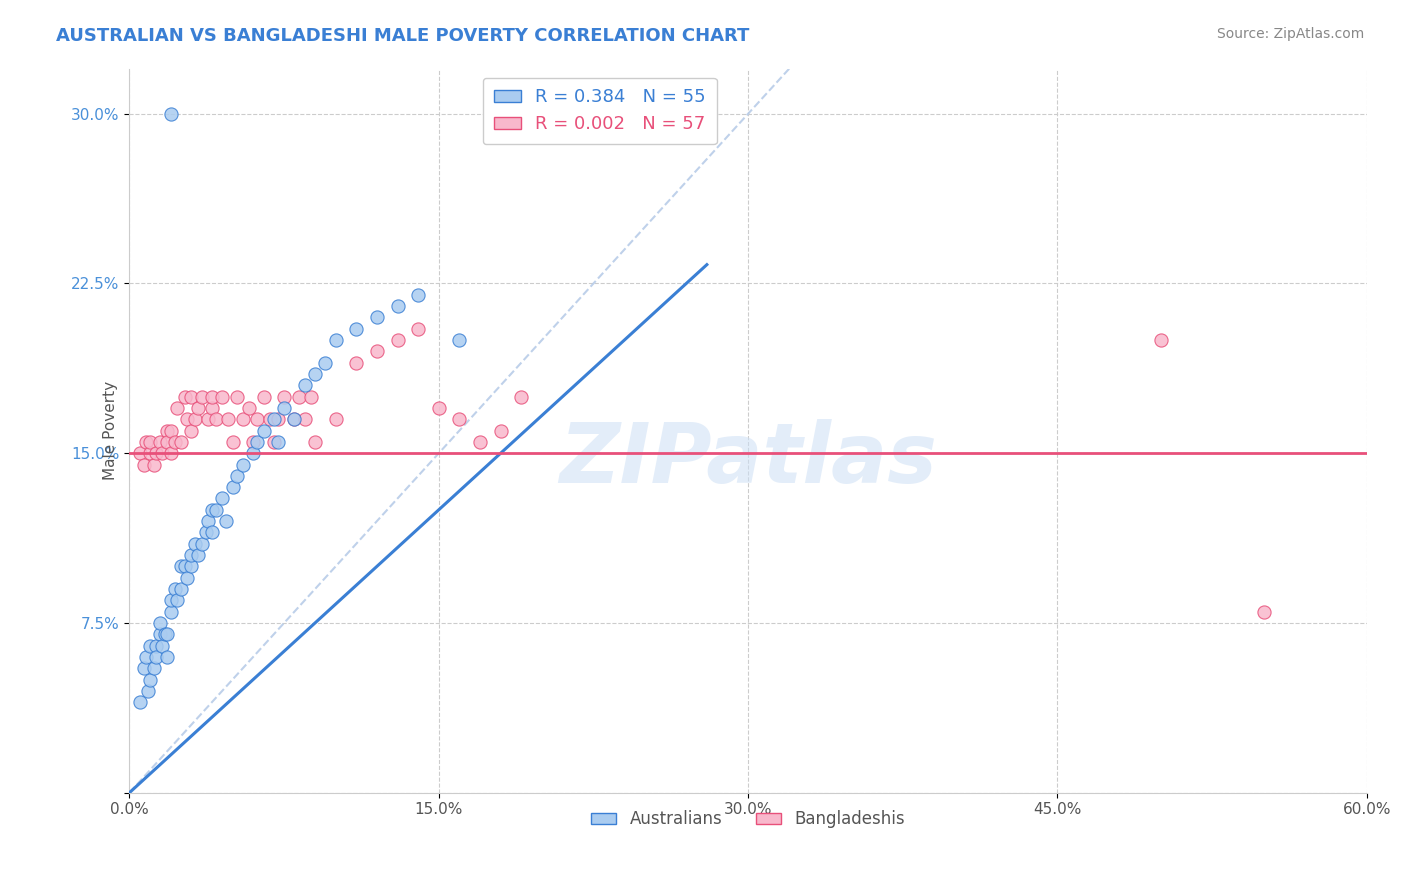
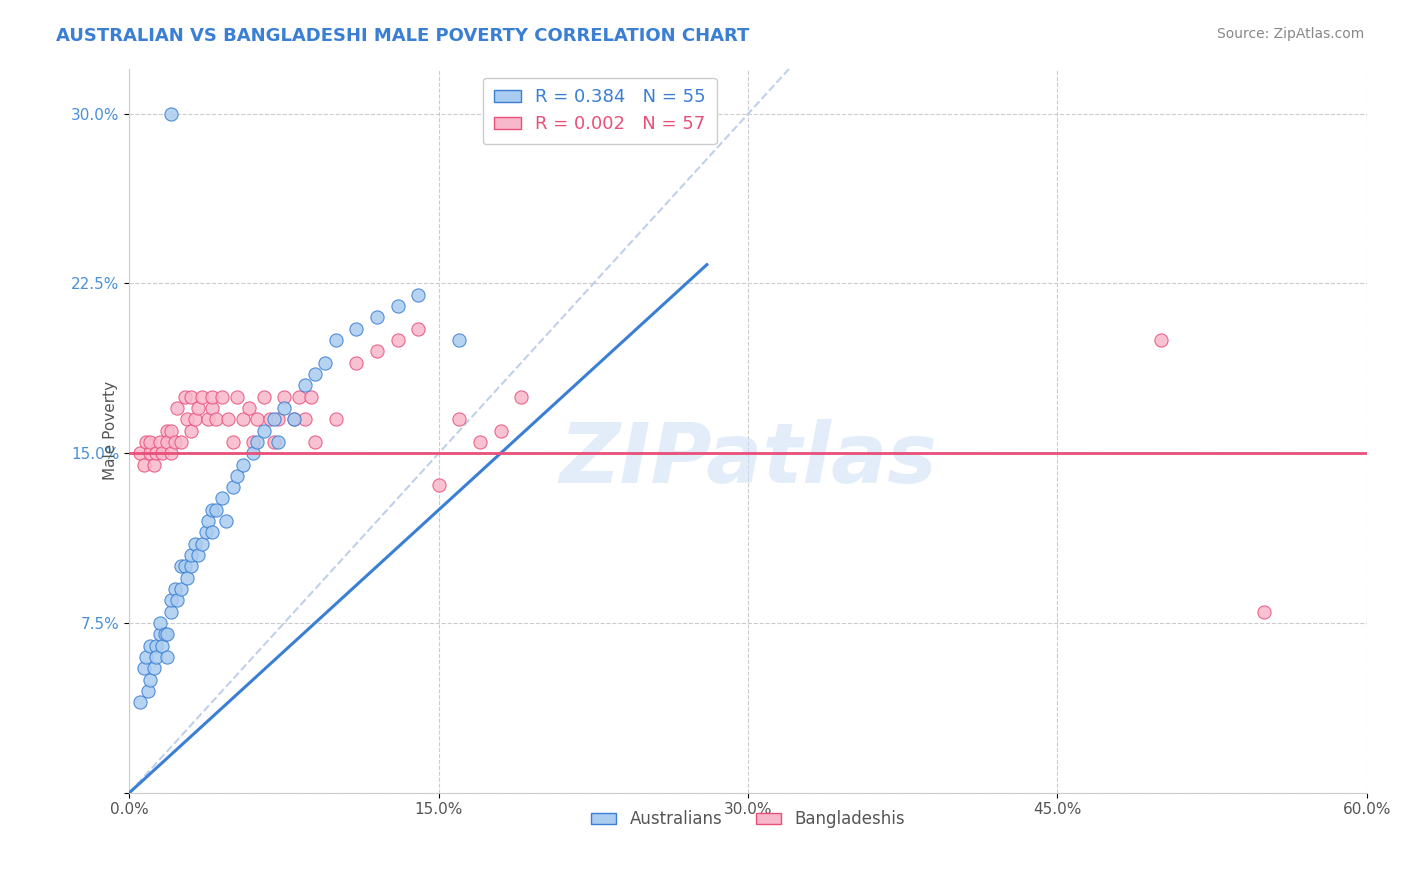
Bangladeshis/15.0%: 17.0% -> 13.6%
